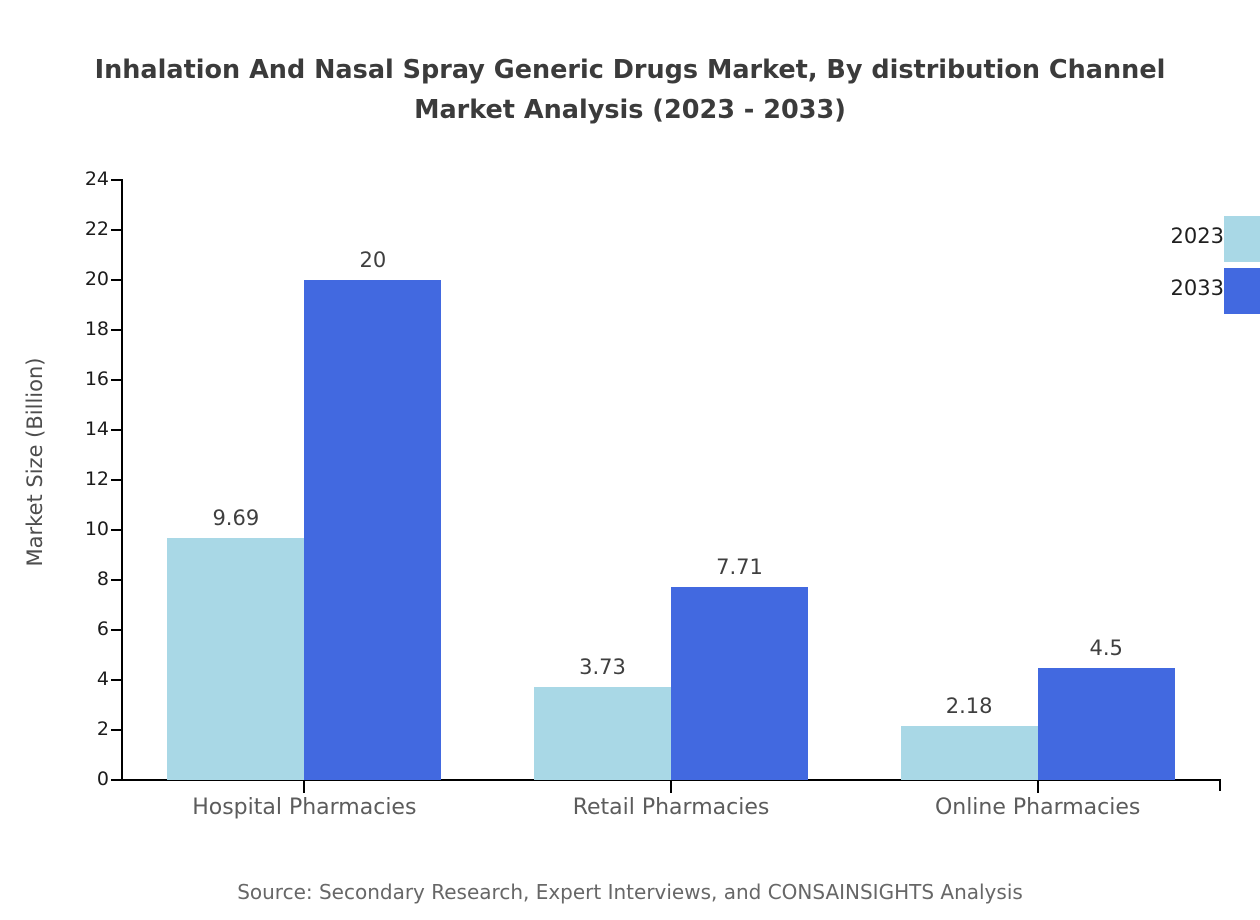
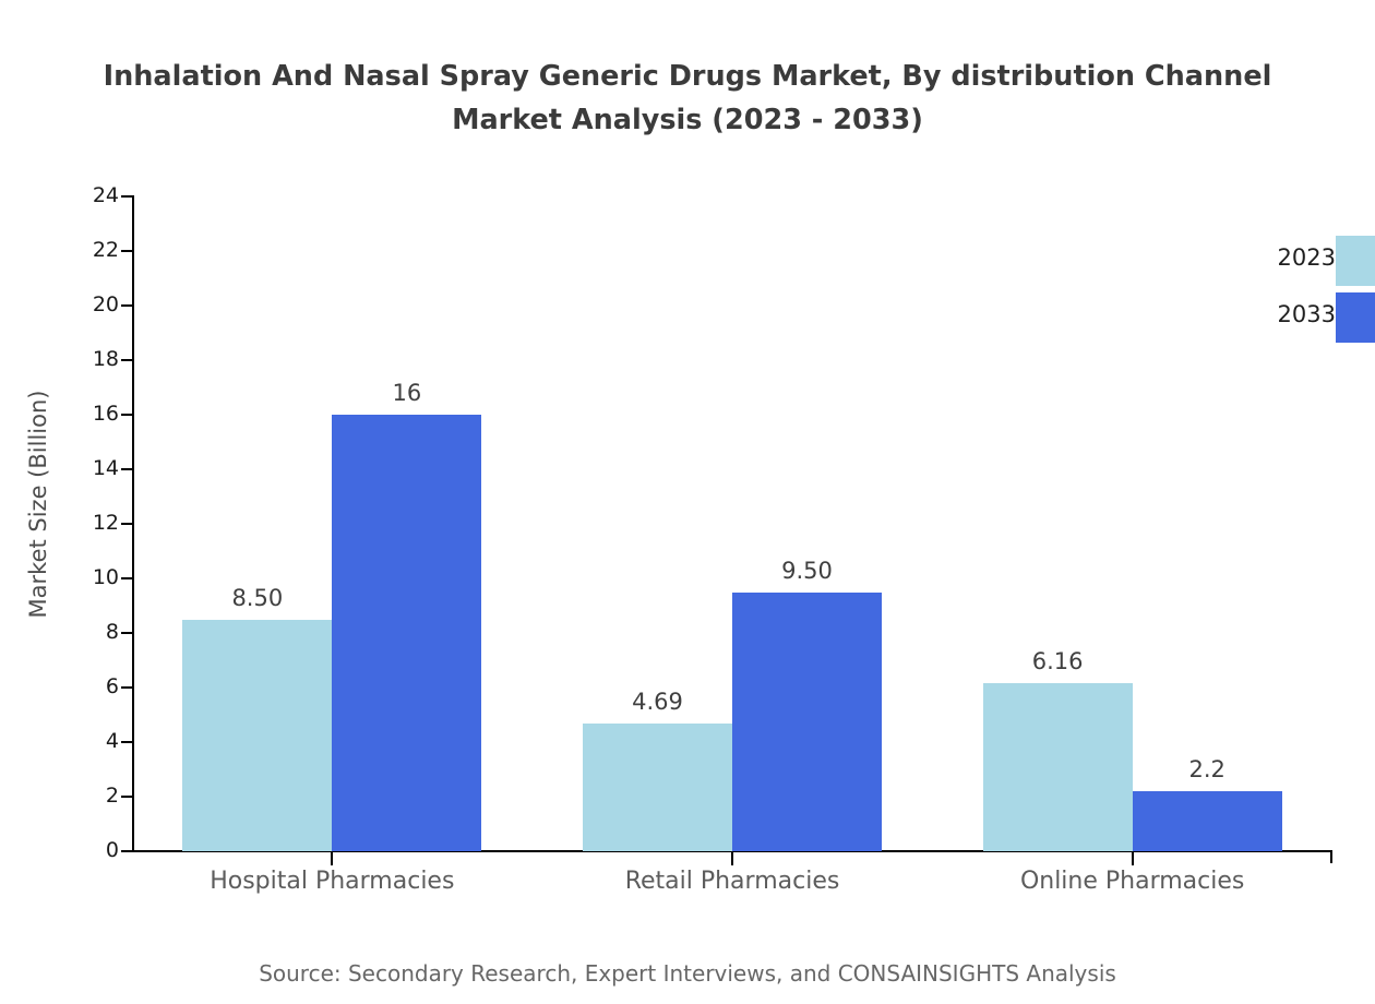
2023/Hospital Pharmacies: 9.69 -> 8.50
2033/Hospital Pharmacies: 20 -> 16
2023/Retail Pharmacies: 3.73 -> 4.69
2033/Retail Pharmacies: 7.71 -> 9.50
2023/Online Pharmacies: 2.18 -> 6.16
2033/Online Pharmacies: 4.5 -> 2.2
